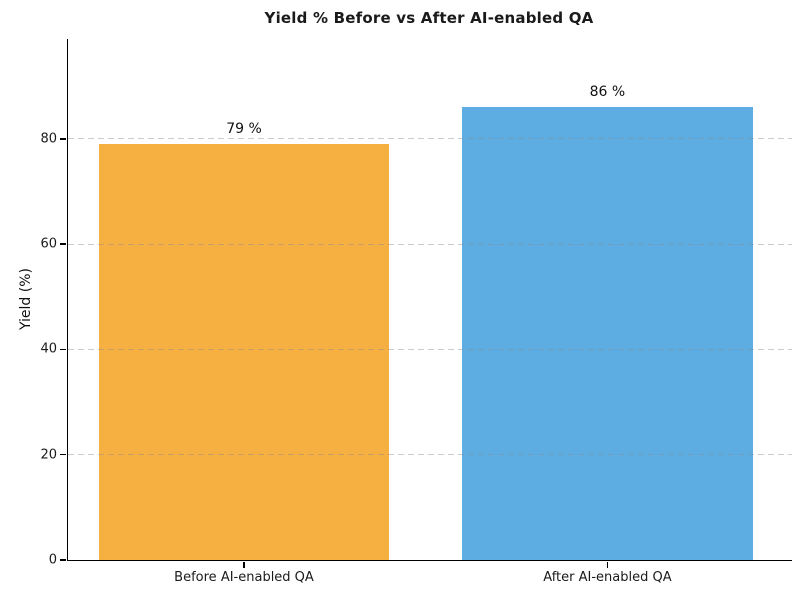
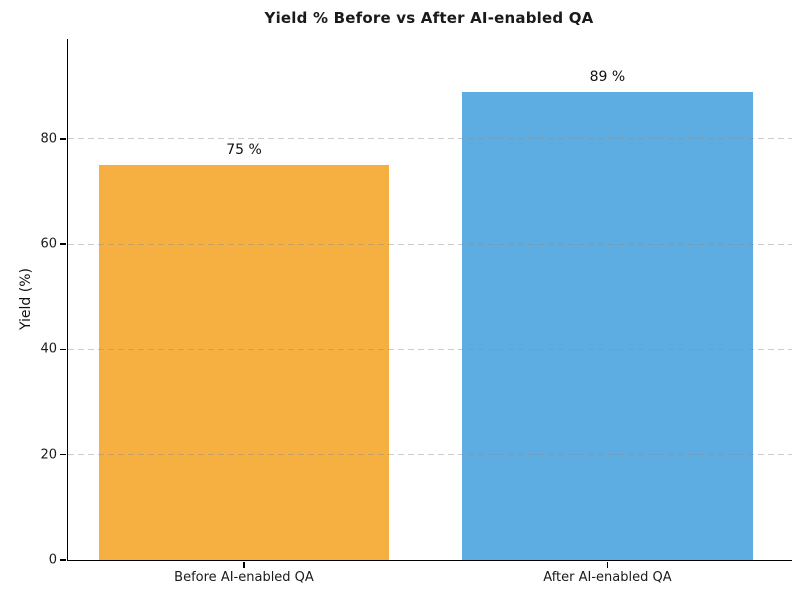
Before AI-enabled QA: 79 -> 75
After AI-enabled QA: 86 -> 89
